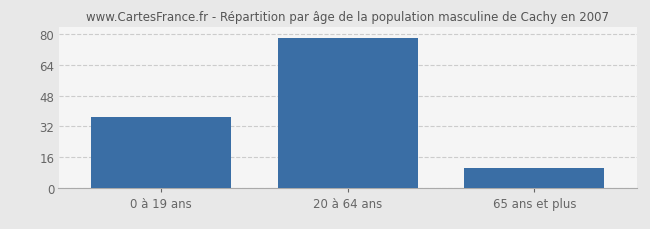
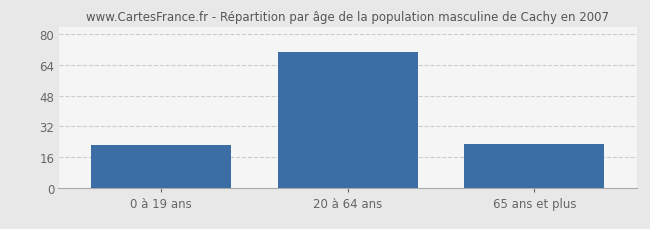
0 à 19 ans: 37 -> 22
20 à 64 ans: 78 -> 71
65 ans et plus: 10 -> 23
